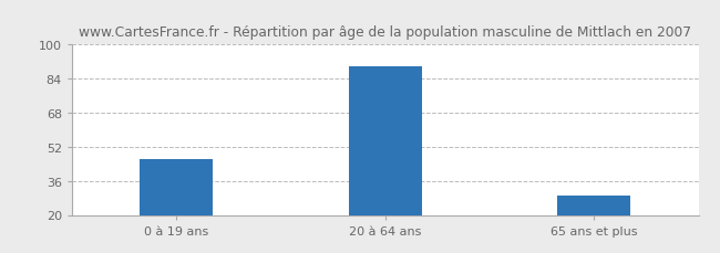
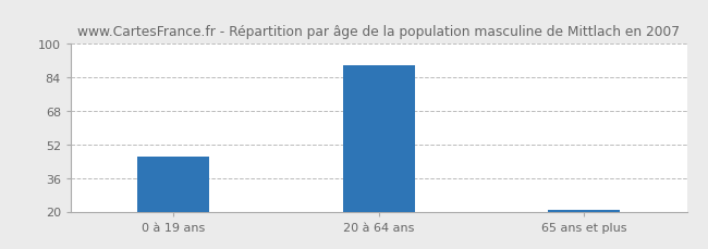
65 ans et plus: 29 -> 21
